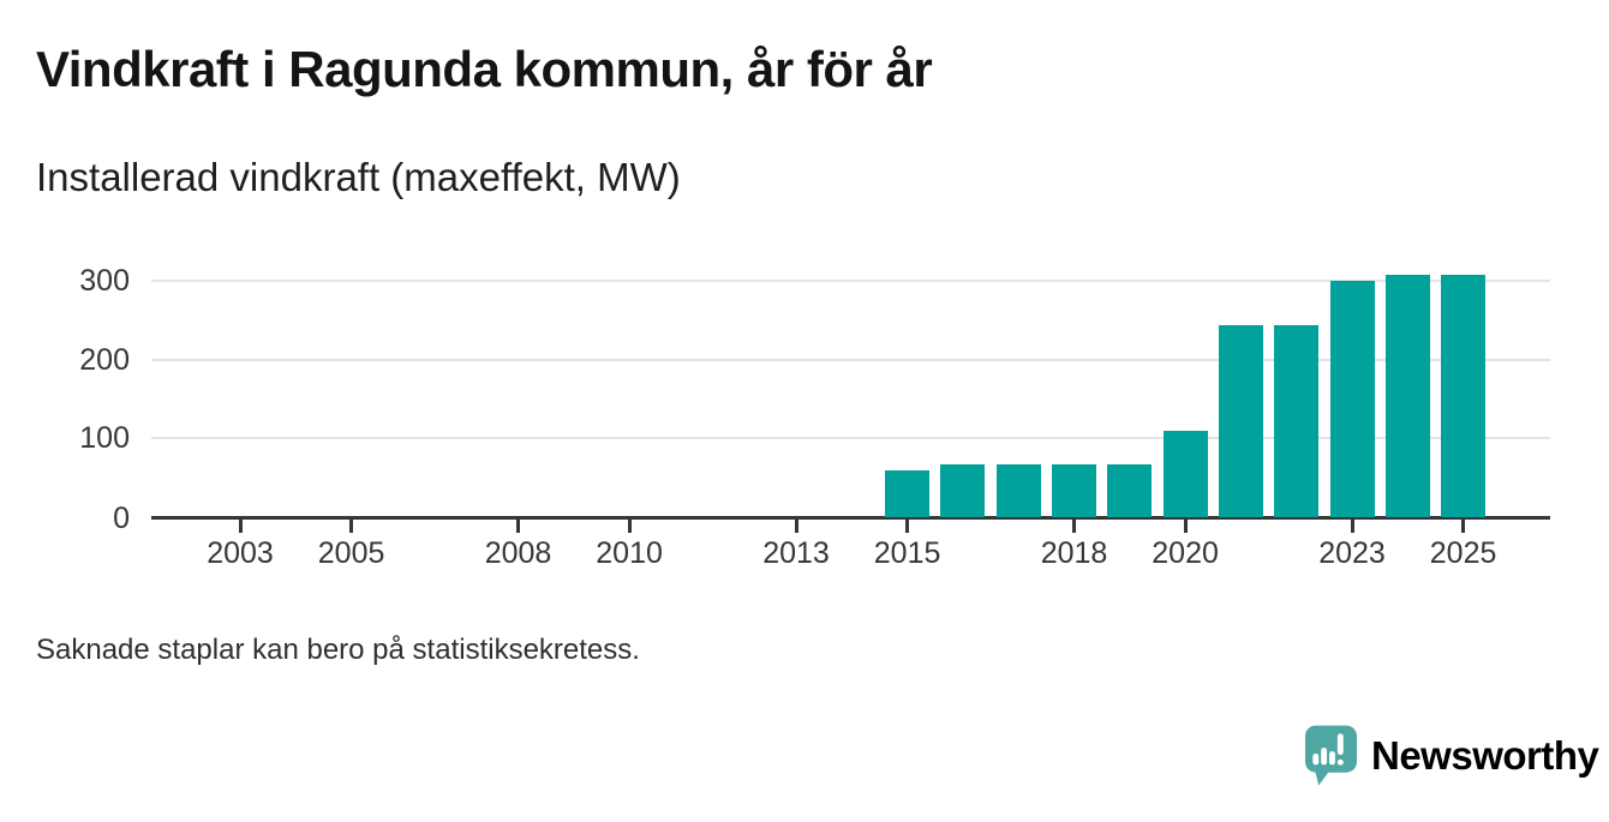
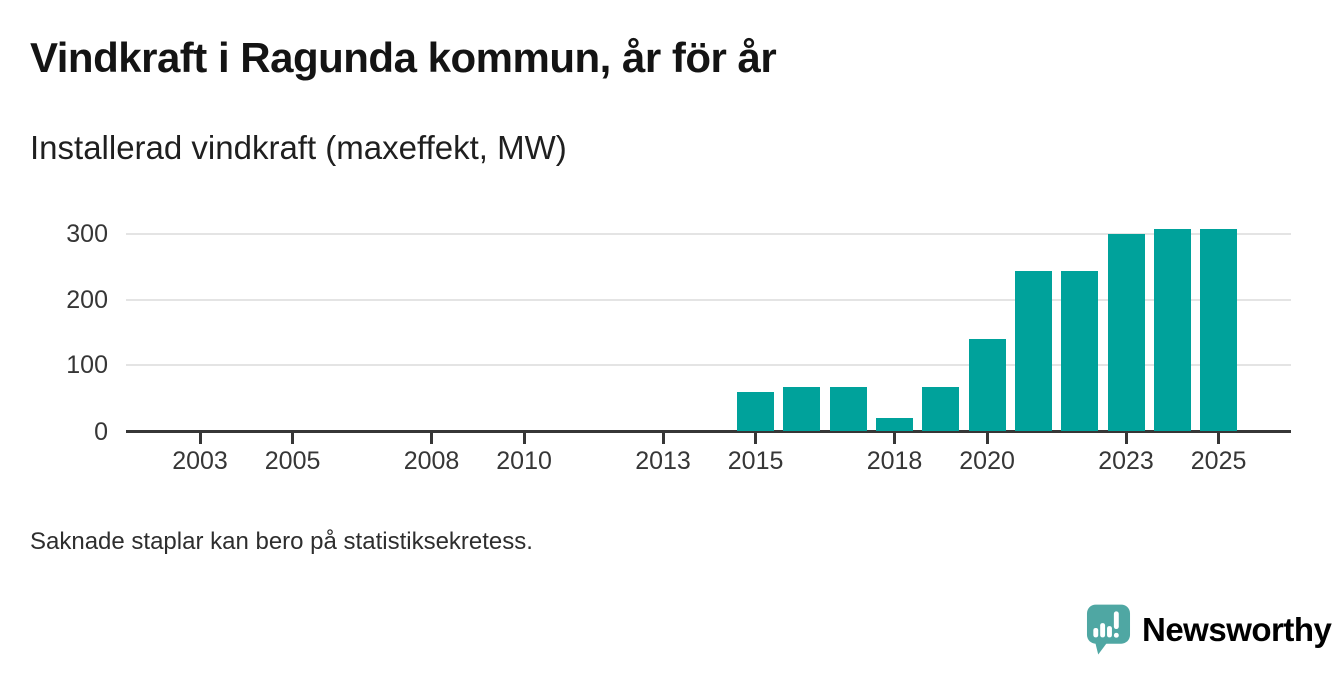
2018: 70 -> 20
2020: 110 -> 140
